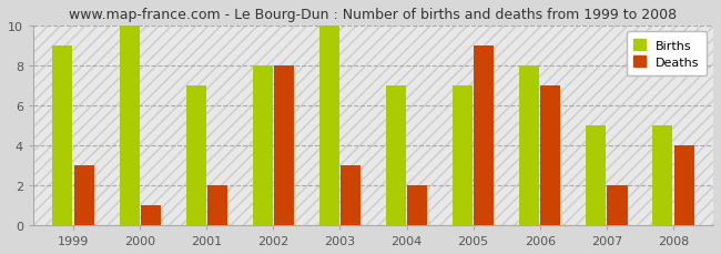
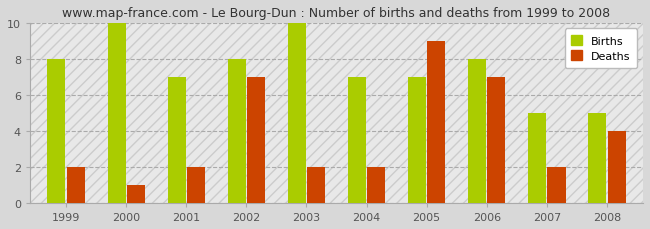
Births/1999: 9 -> 8
Deaths/1999: 3 -> 2
Deaths/2002: 8 -> 7
Deaths/2003: 3 -> 2
